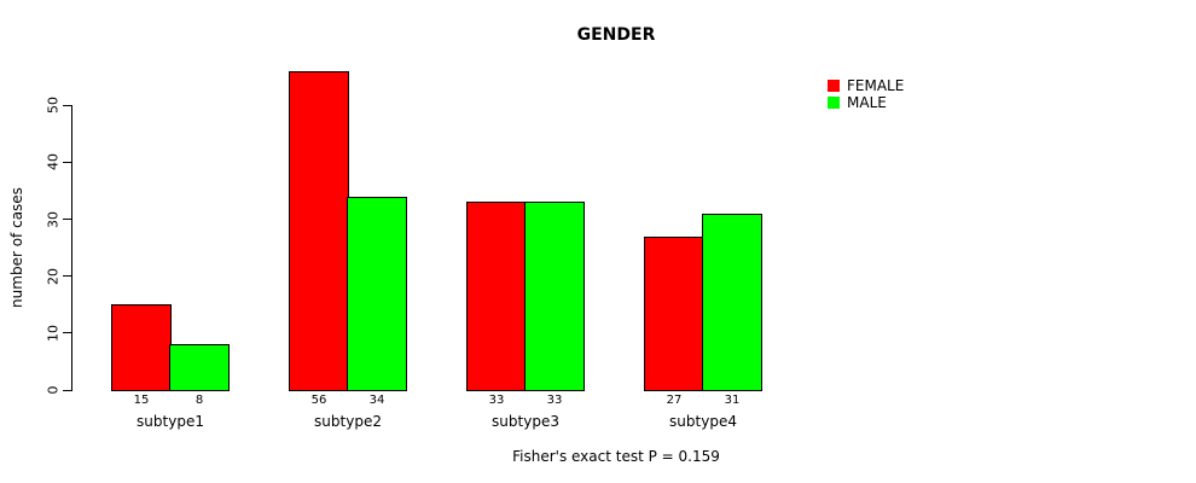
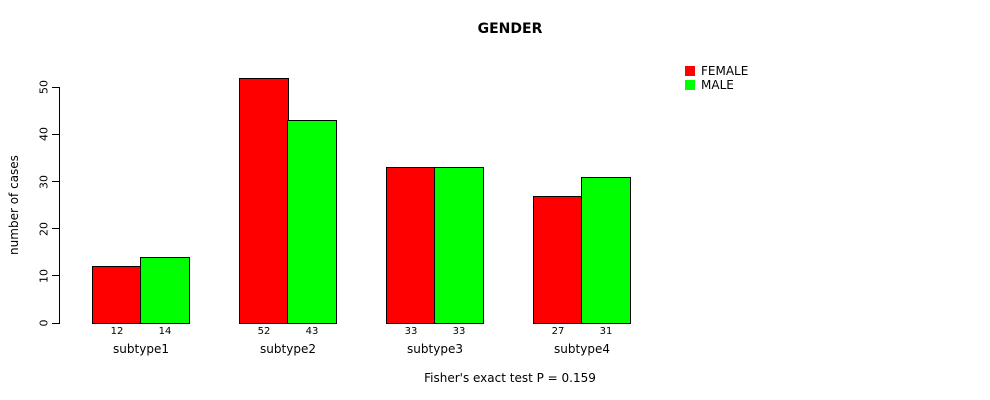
FEMALE/subtype1: 15 -> 12
MALE/subtype1: 8 -> 14
FEMALE/subtype2: 56 -> 52
MALE/subtype2: 34 -> 43
